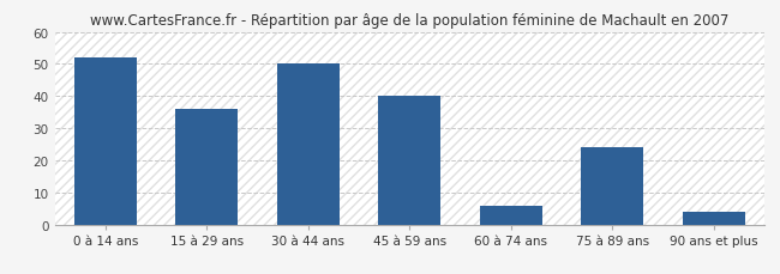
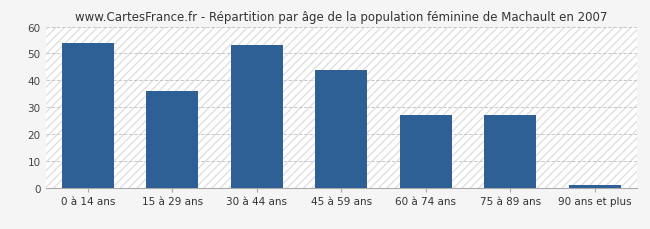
0 à 14 ans: 52 -> 54
30 à 44 ans: 50 -> 53
45 à 59 ans: 40 -> 44
60 à 74 ans: 6 -> 27
75 à 89 ans: 24 -> 27
90 ans et plus: 4 -> 1
